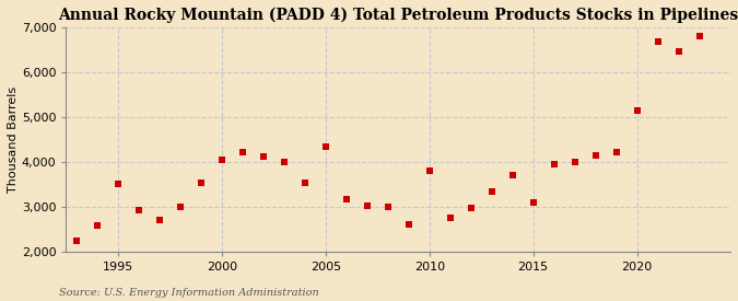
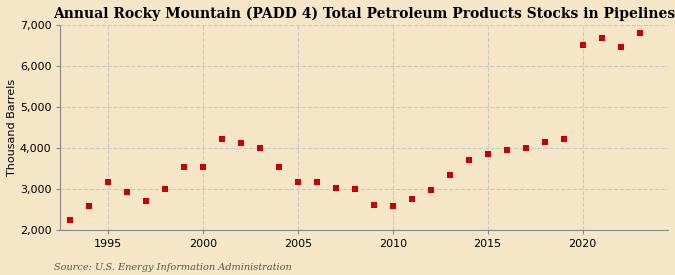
1995: 3,500 -> 3,170
2000: 4,050 -> 3,530
2005: 4,350 -> 3,160
2010: 3,800 -> 2,590
2015: 3,100 -> 3,860
2020: 5,150 -> 6,530
